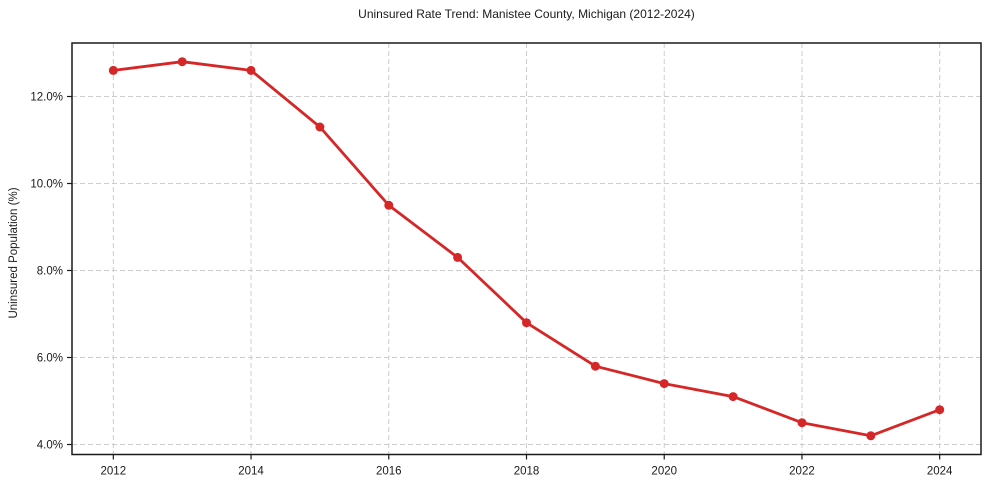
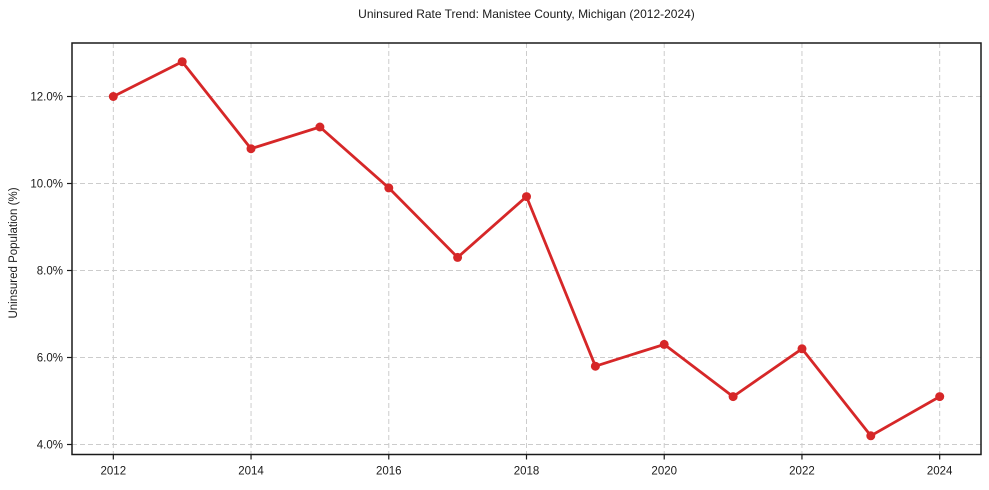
2012: 12.6% -> 12.0%
2014: 12.6% -> 10.8%
2016: 9.5% -> 9.9%
2018: 6.8% -> 9.7%
2020: 5.4% -> 6.3%
2022: 4.5% -> 6.2%
2024: 4.8% -> 5.1%
